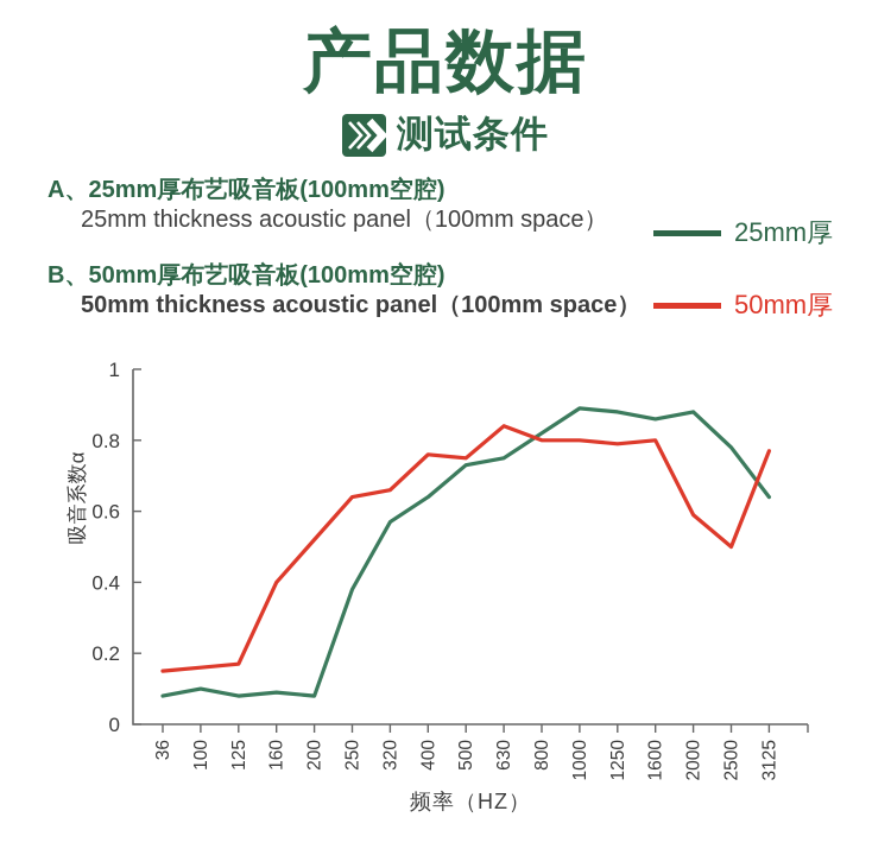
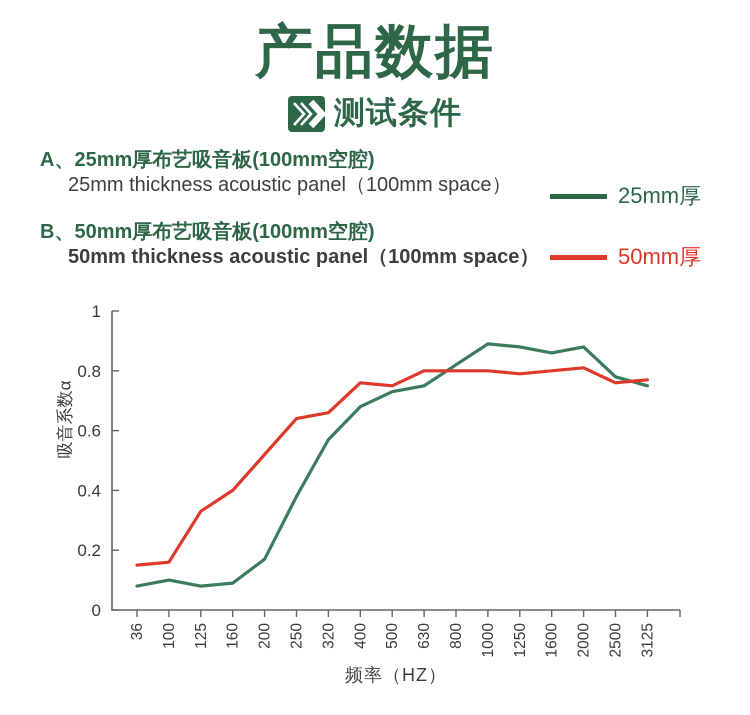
50mm厚/125: 0.17 -> 0.33
25mm厚/200: 0.08 -> 0.17
25mm厚/400: 0.64 -> 0.68
50mm厚/630: 0.84 -> 0.80
50mm厚/2000: 0.59 -> 0.81
50mm厚/2500: 0.50 -> 0.76
25mm厚/3125: 0.64 -> 0.75
